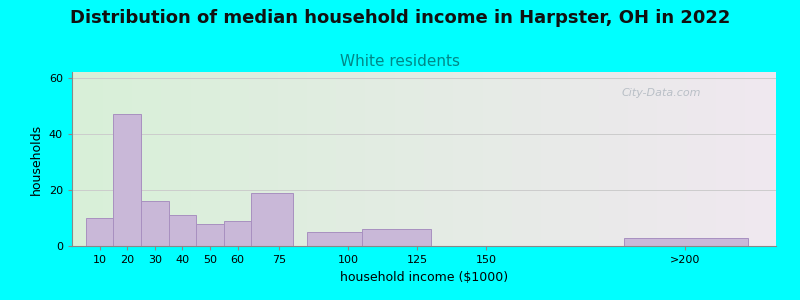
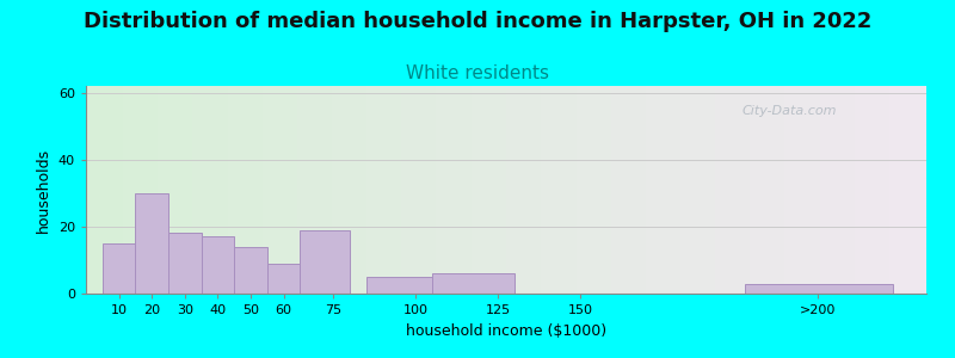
10: 10 -> 15
20: 47 -> 30
30: 16 -> 18
40: 11 -> 17
50: 8 -> 14
